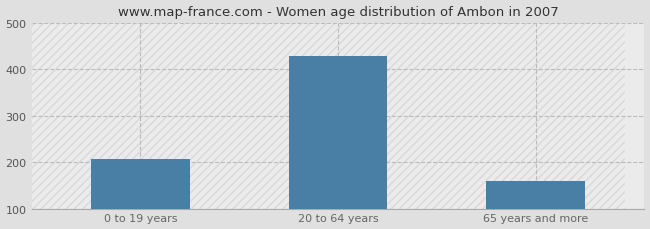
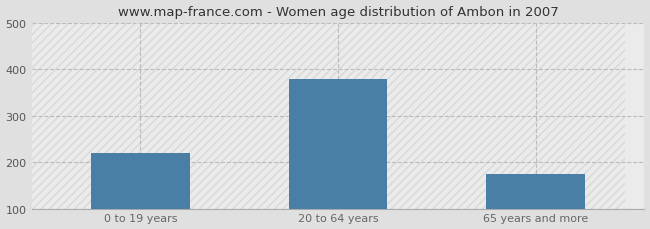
0 to 19 years: 207 -> 220
20 to 64 years: 428 -> 380
65 years and more: 160 -> 175
